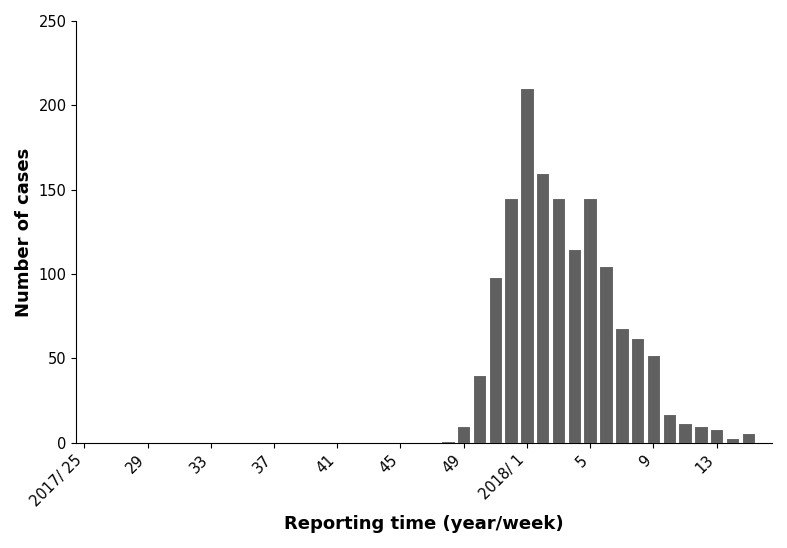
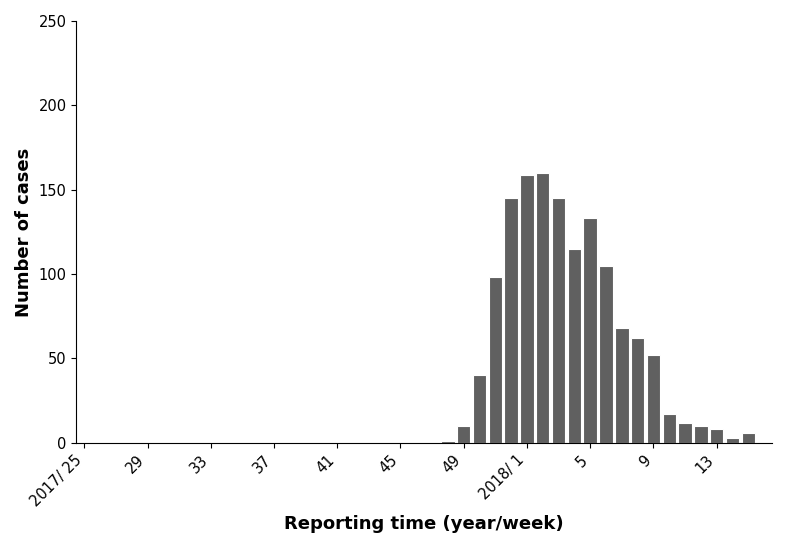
2018/ 1: 210 -> 159
5: 145 -> 133
